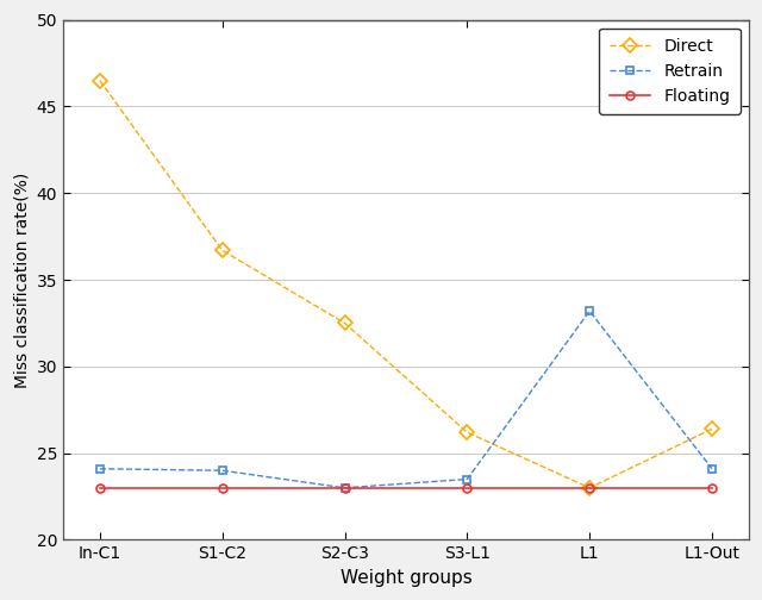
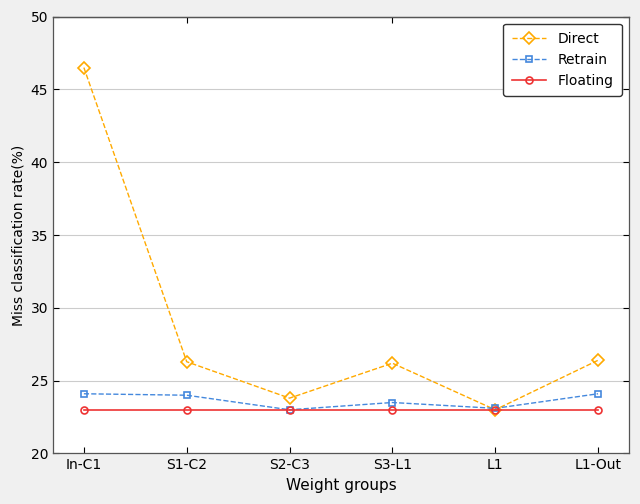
Direct/S1-C2: 36.7 -> 26.3
Direct/S2-C3: 32.5 -> 23.8
Retrain/L1: 33.2 -> 23.1
